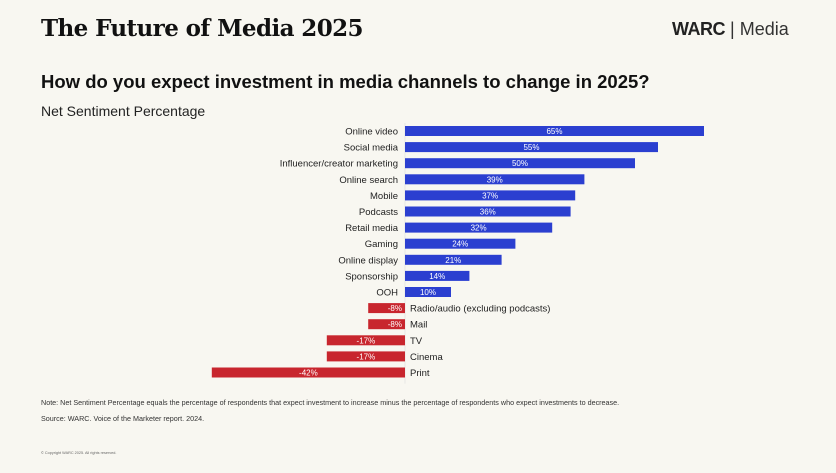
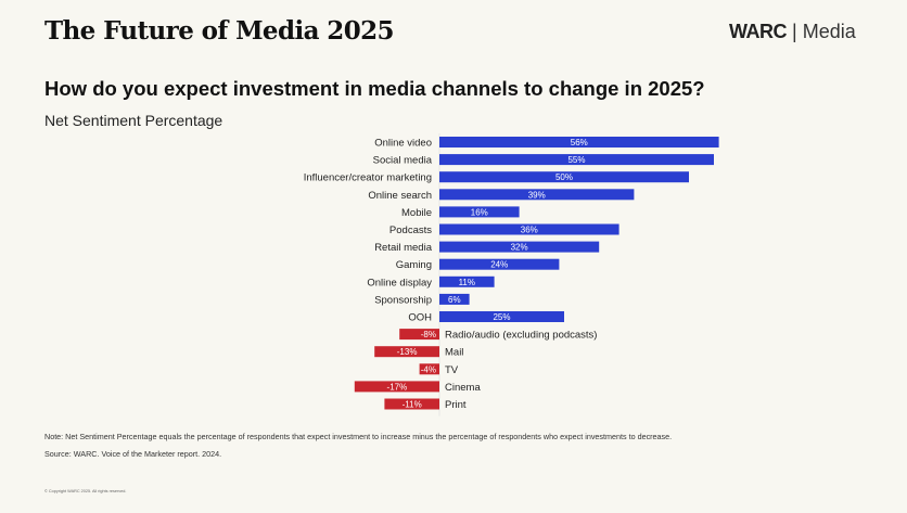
Online video: 65% -> 56%
Mobile: 37% -> 16%
Online display: 21% -> 11%
Sponsorship: 14% -> 6%
OOH: 10% -> 25%
Mail: -8% -> -13%
TV: -17% -> -4%
Print: -42% -> -11%
